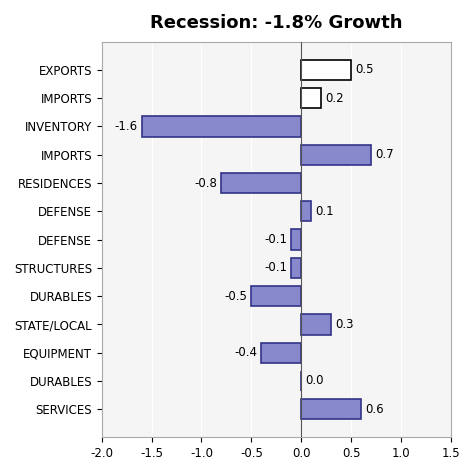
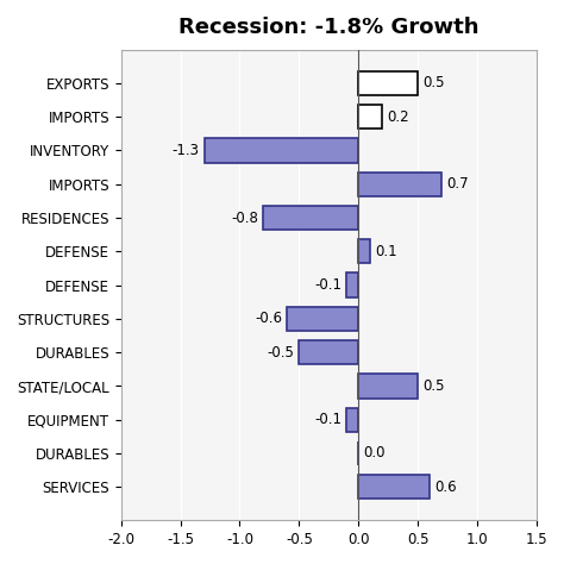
INVENTORY: -1.6 -> -1.3
STRUCTURES: -0.1 -> -0.6
STATE/LOCAL: 0.3 -> 0.5
EQUIPMENT: -0.4 -> -0.1
